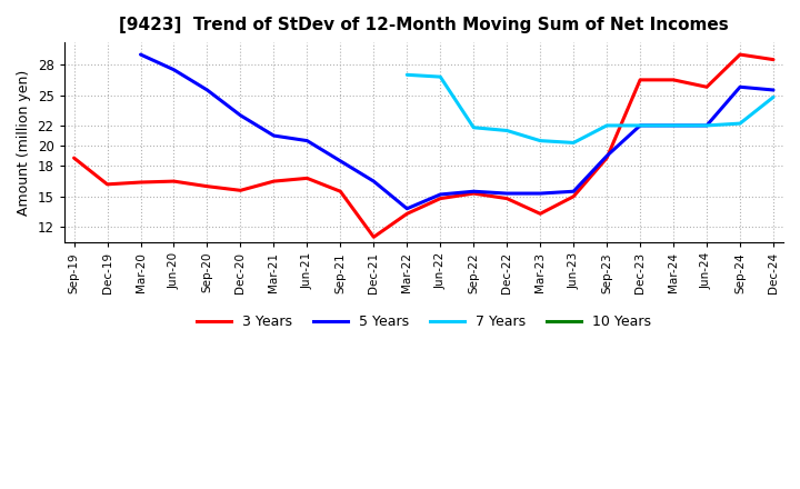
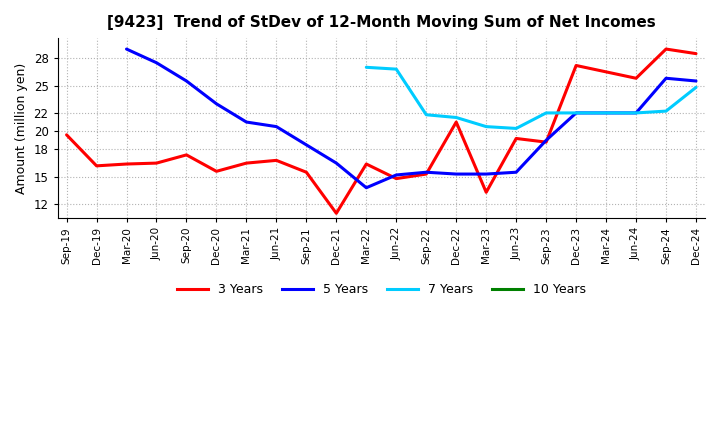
3 Years/Sep-19: 18.8 -> 19.6
3 Years/Sep-20: 16.0 -> 17.4
3 Years/Mar-22: 13.3 -> 16.4
3 Years/Dec-22: 14.8 -> 21.0
3 Years/Jun-23: 15.0 -> 19.2
3 Years/Dec-23: 26.5 -> 27.2
